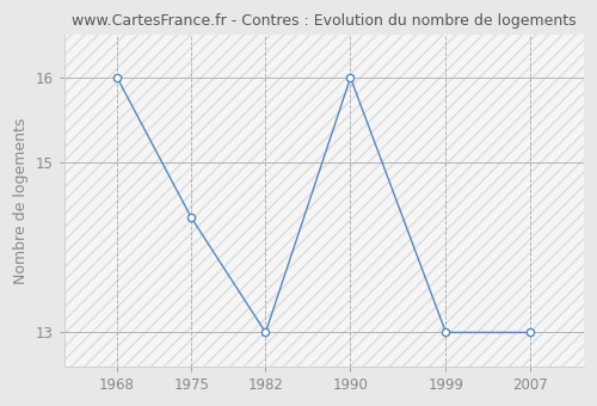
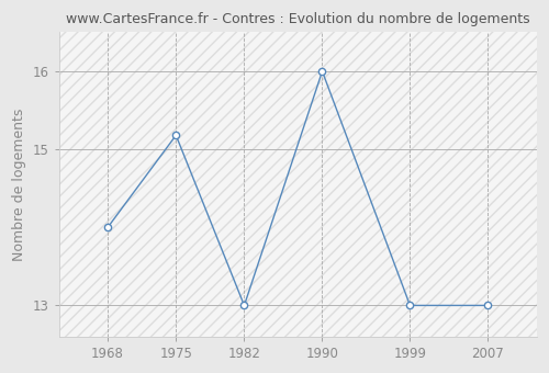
1968: 16.00 -> 14.00
1975: 14.35 -> 15.18
